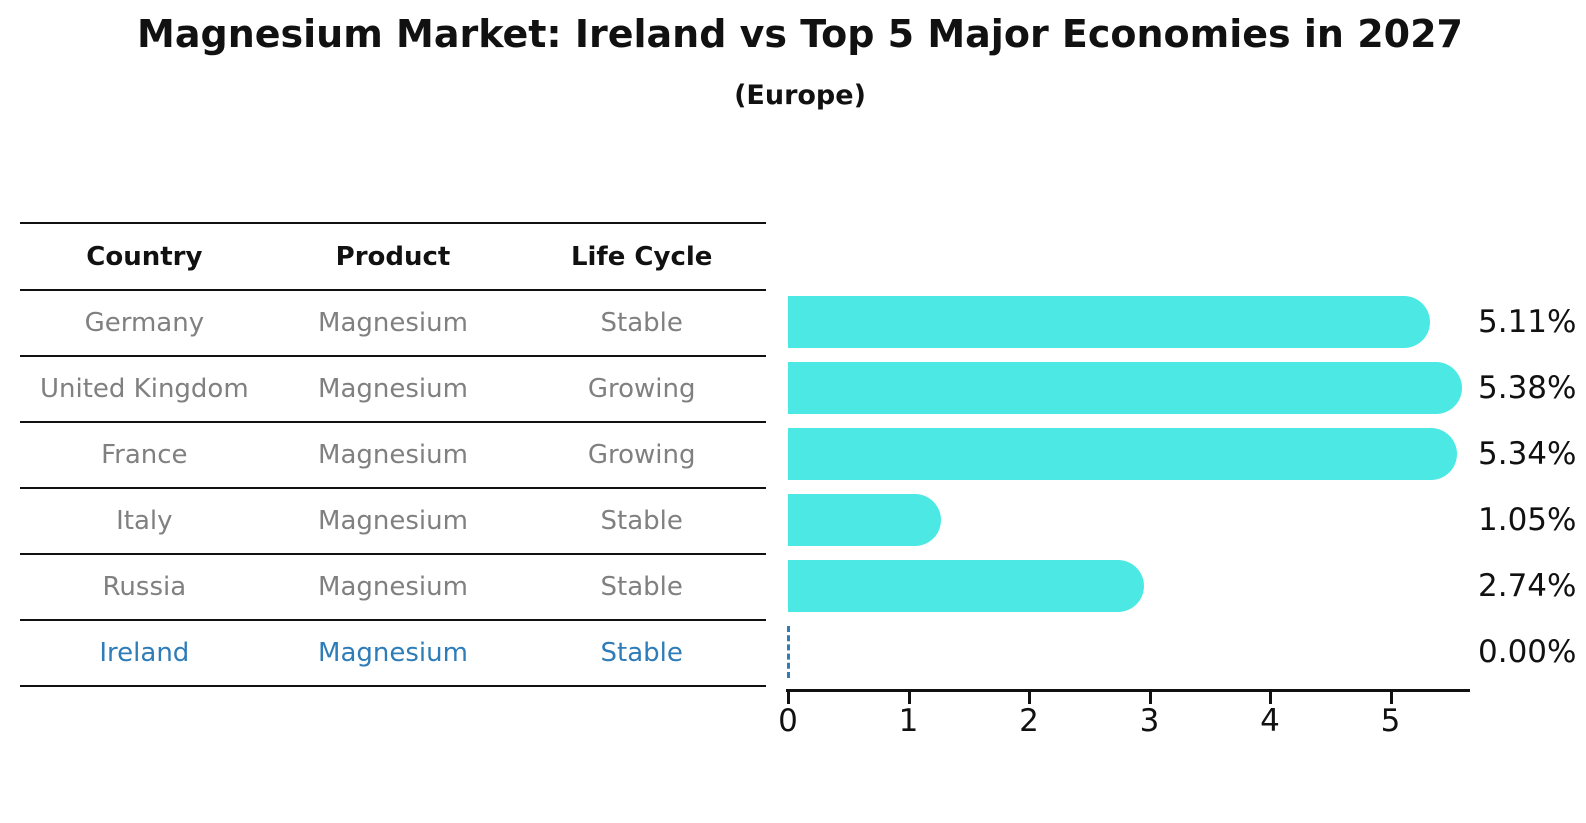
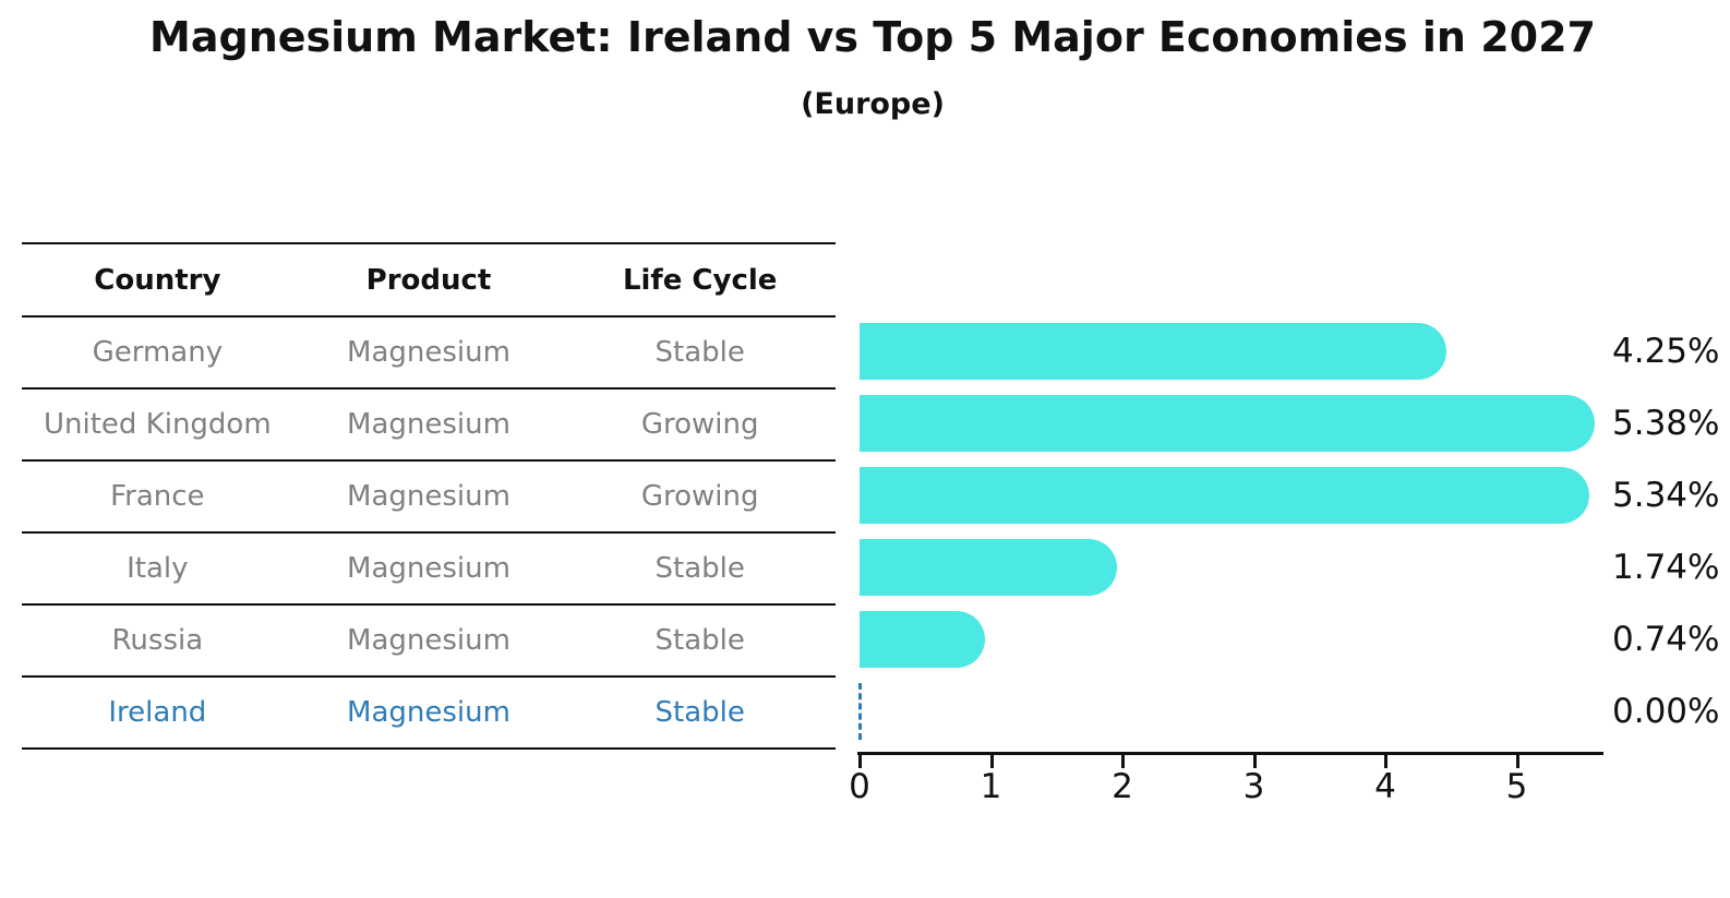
Germany: 5.11% -> 4.25%
Italy: 1.05% -> 1.74%
Russia: 2.74% -> 0.74%
